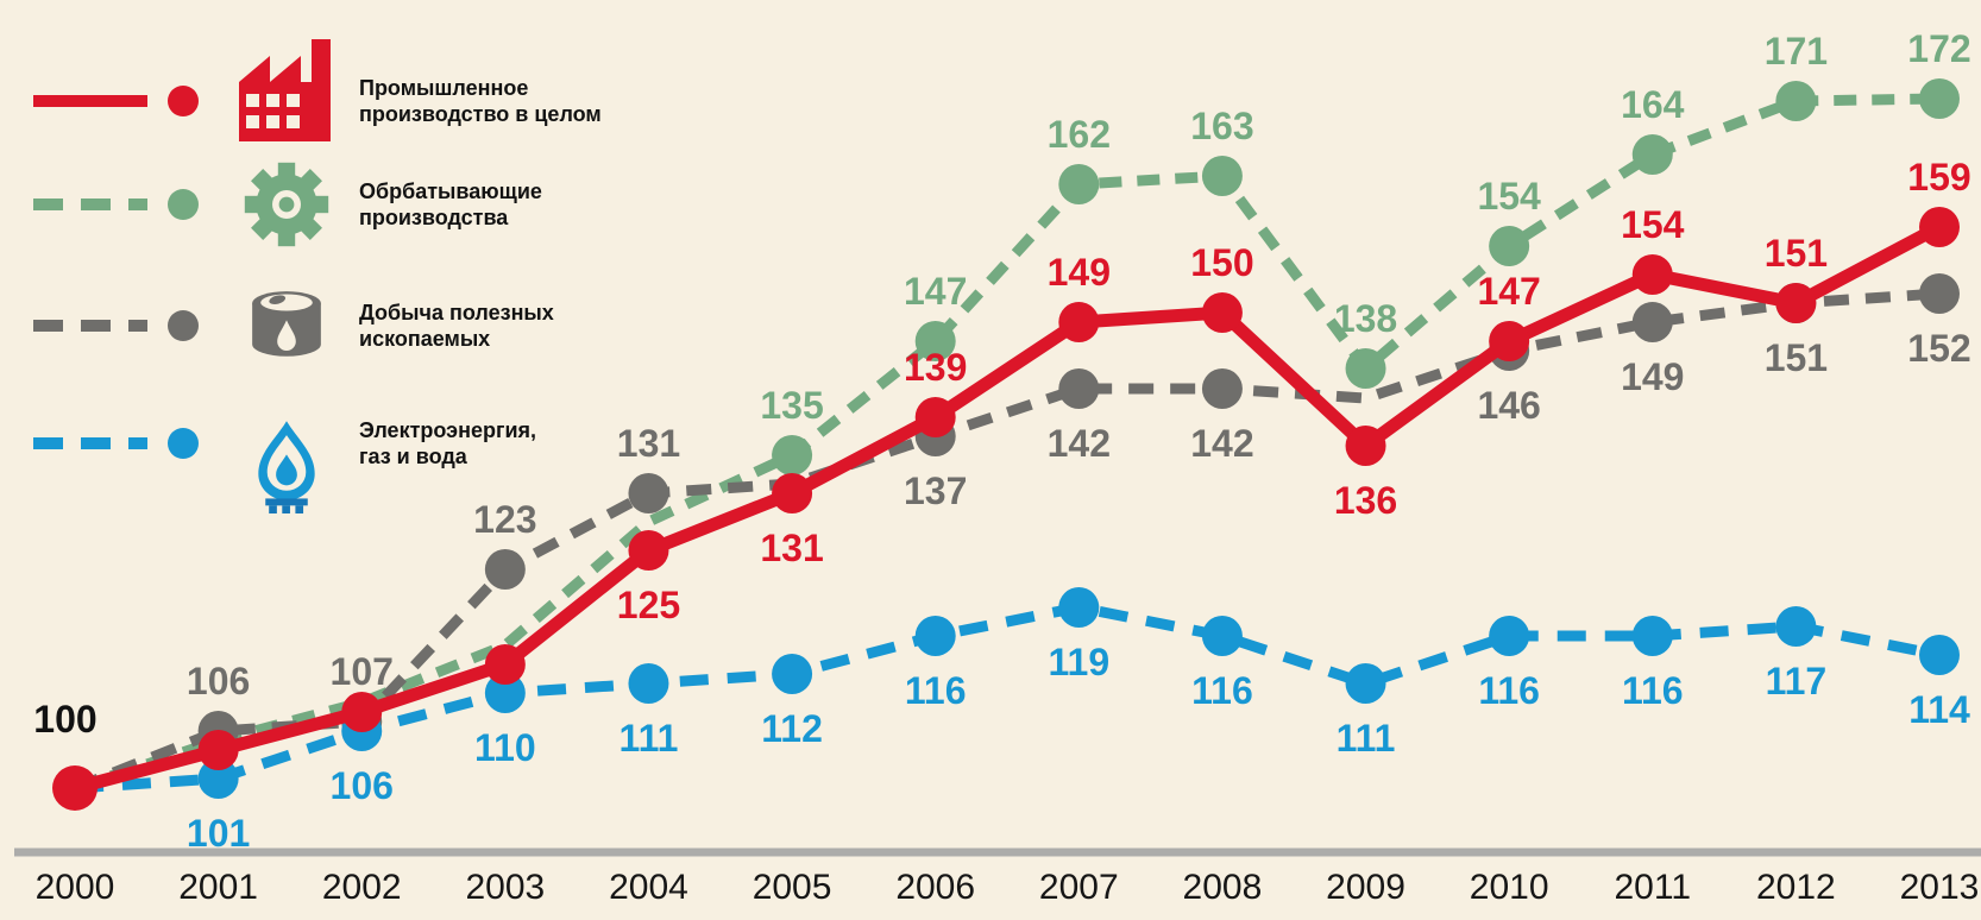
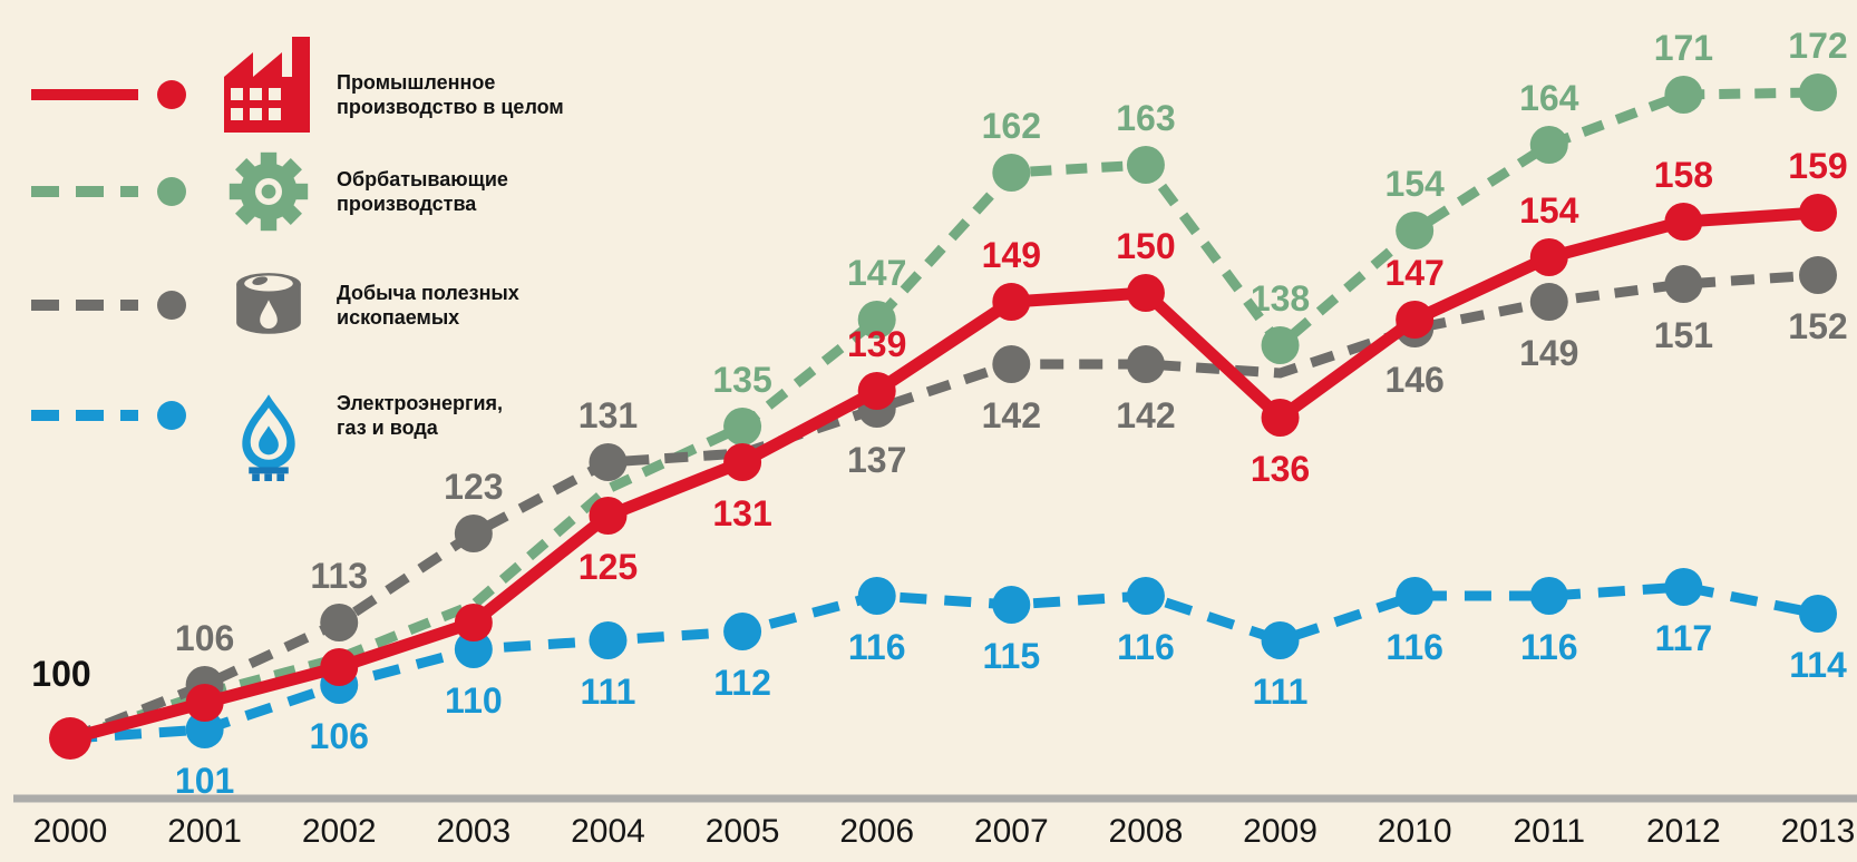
Добыча полезных ископаемых/2002: 107 -> 113
Электроэнергия, газ и вода/2007: 119 -> 115
Промышленное производство в целом/2012: 151 -> 158
